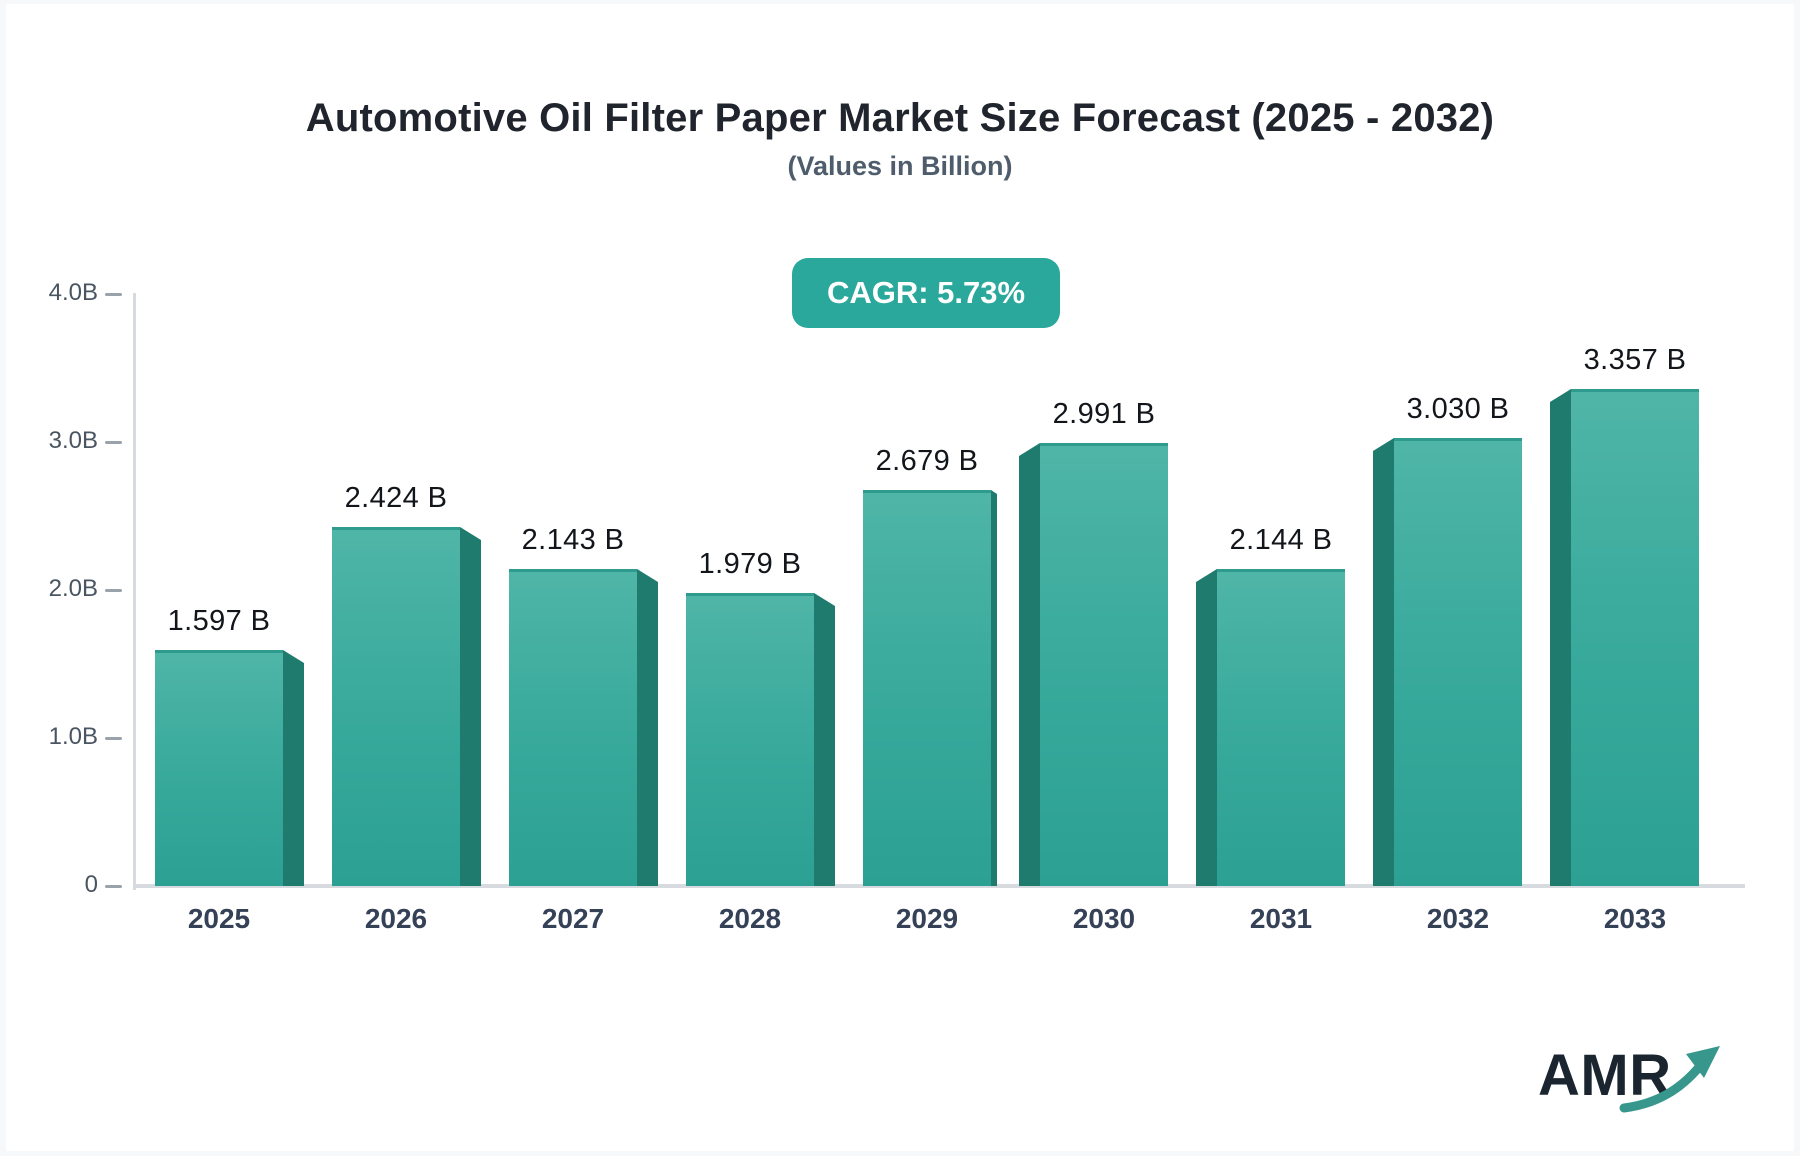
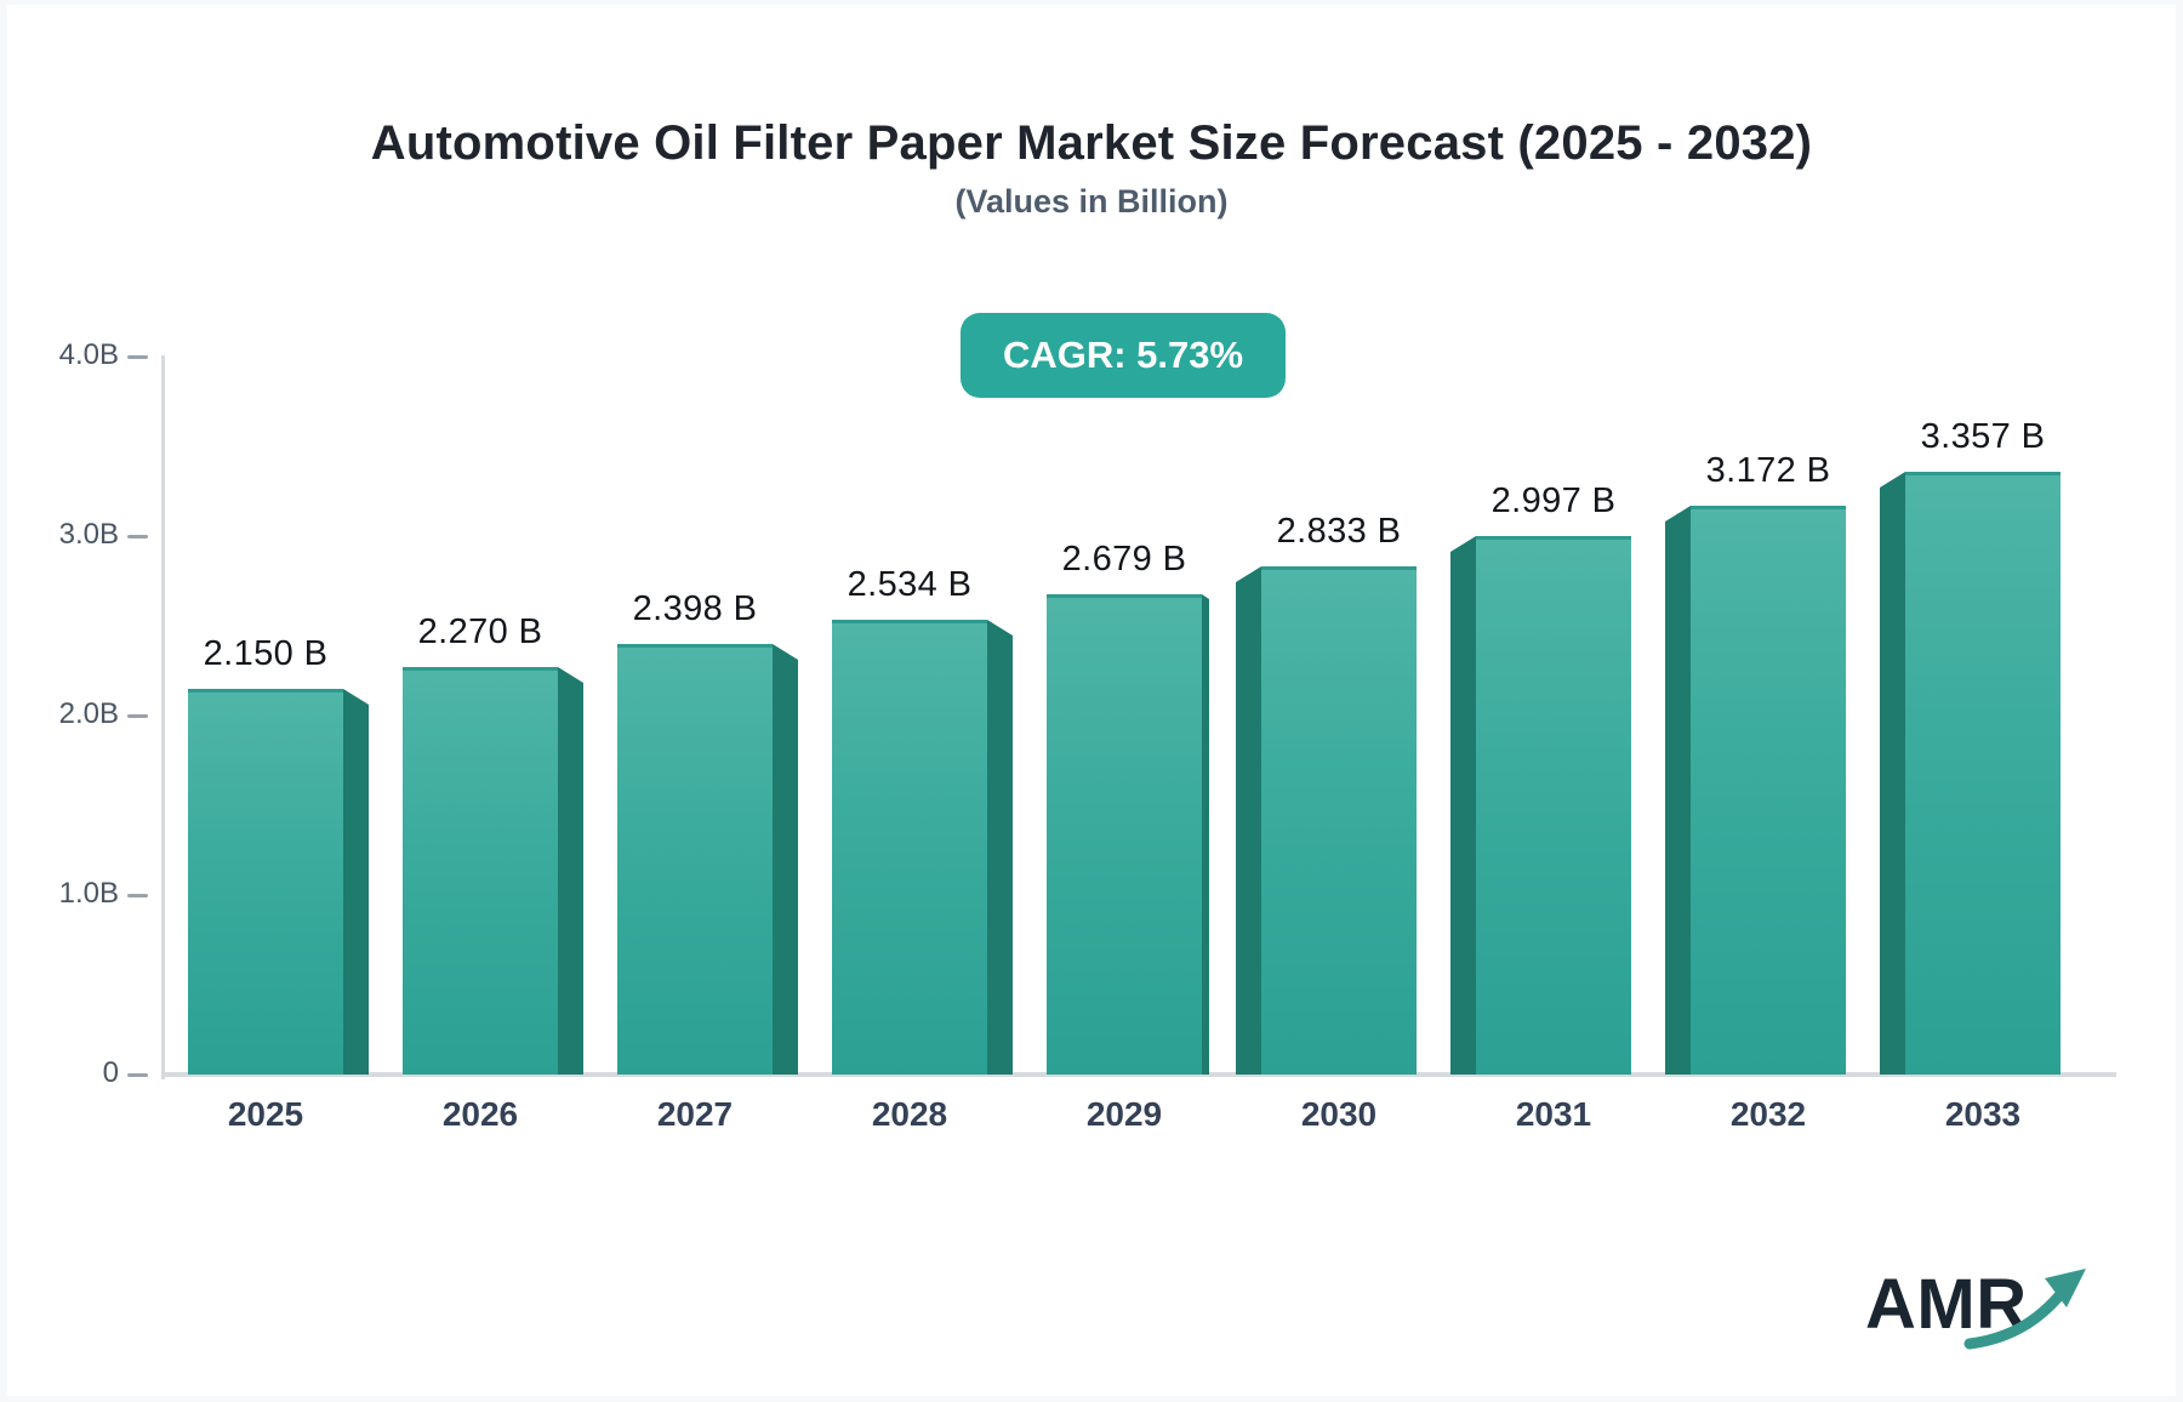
2025: 1.597 -> 2.150
2026: 2.424 -> 2.270
2027: 2.143 -> 2.398
2028: 1.979 -> 2.534
2030: 2.991 -> 2.833
2031: 2.144 -> 2.997
2032: 3.030 -> 3.172
